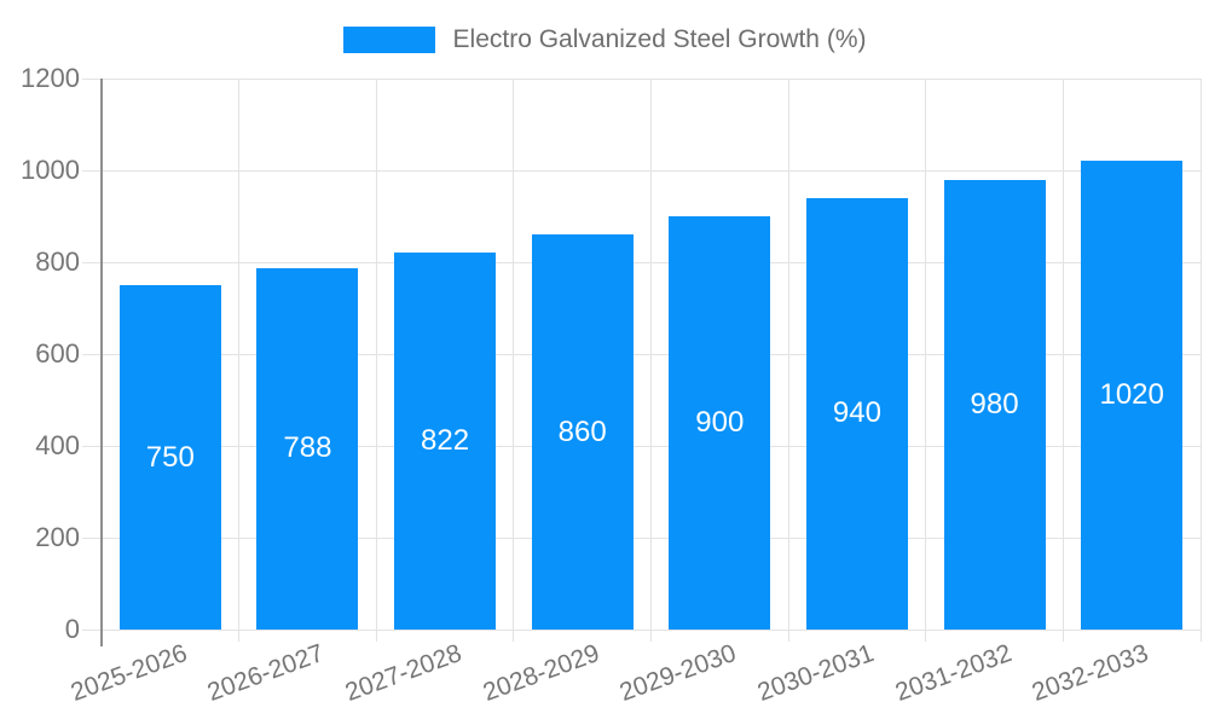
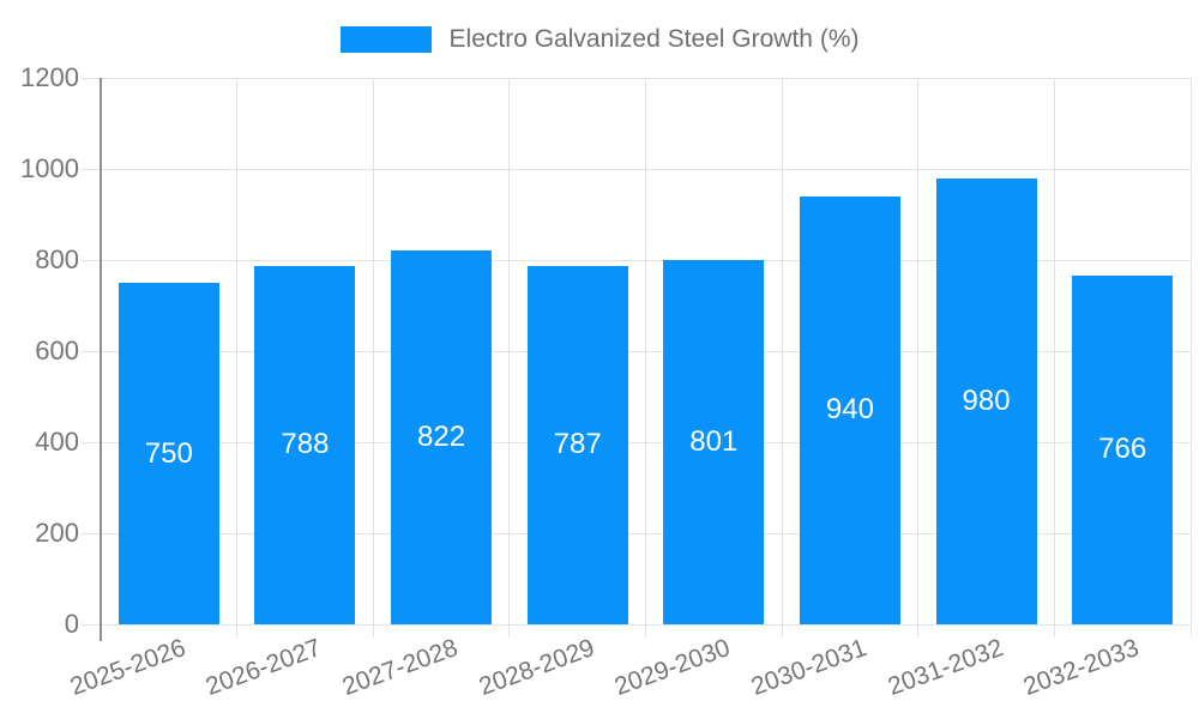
2028-2029: 860 -> 787
2029-2030: 900 -> 801
2032-2033: 1020 -> 766
